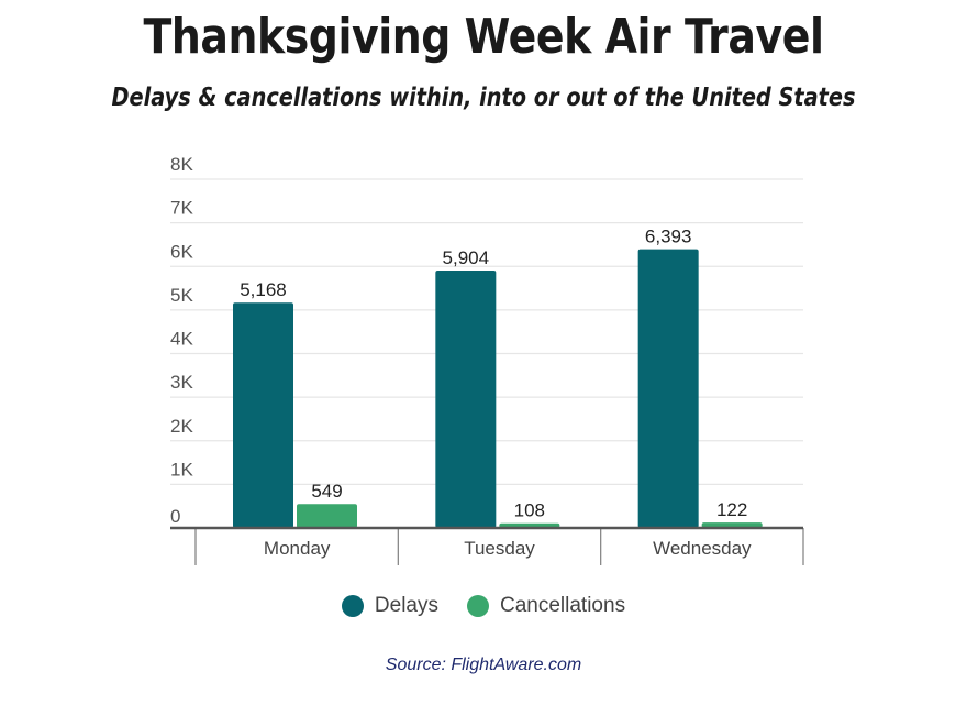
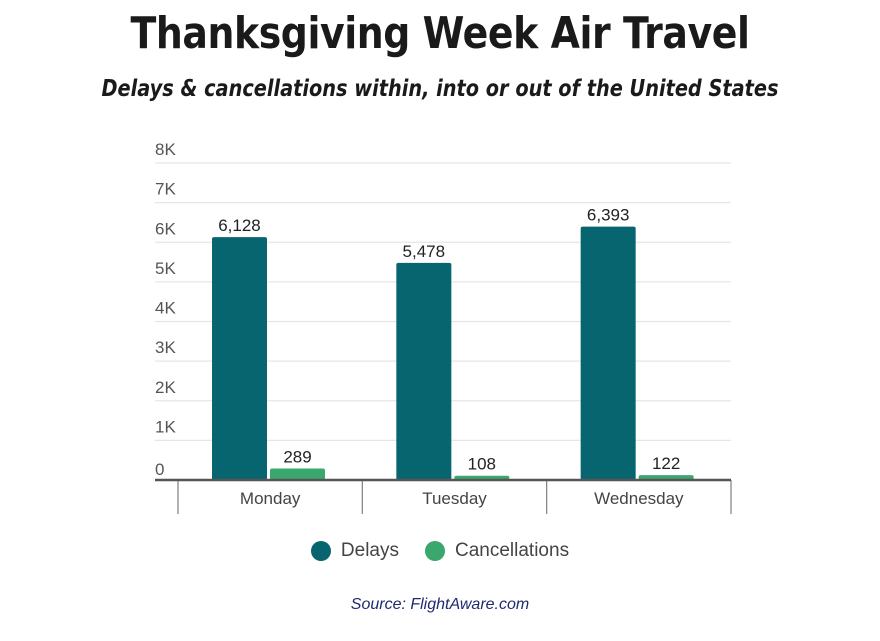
Delays/Monday: 5,168 -> 6,128
Cancellations/Monday: 549 -> 289
Delays/Tuesday: 5,904 -> 5,478
